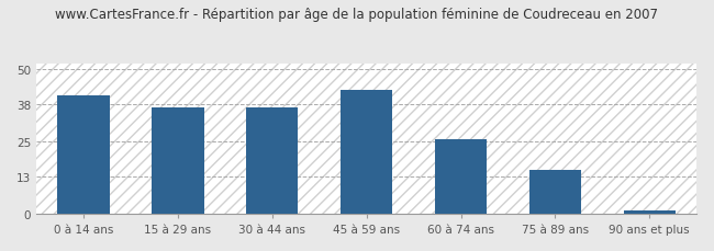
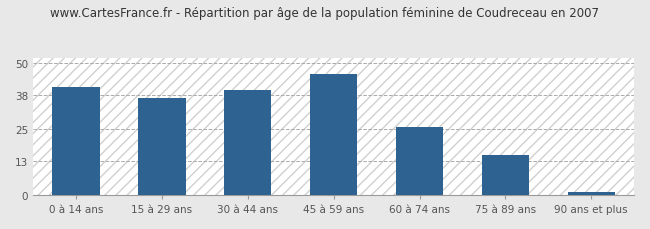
30 à 44 ans: 37 -> 40
45 à 59 ans: 43 -> 46
